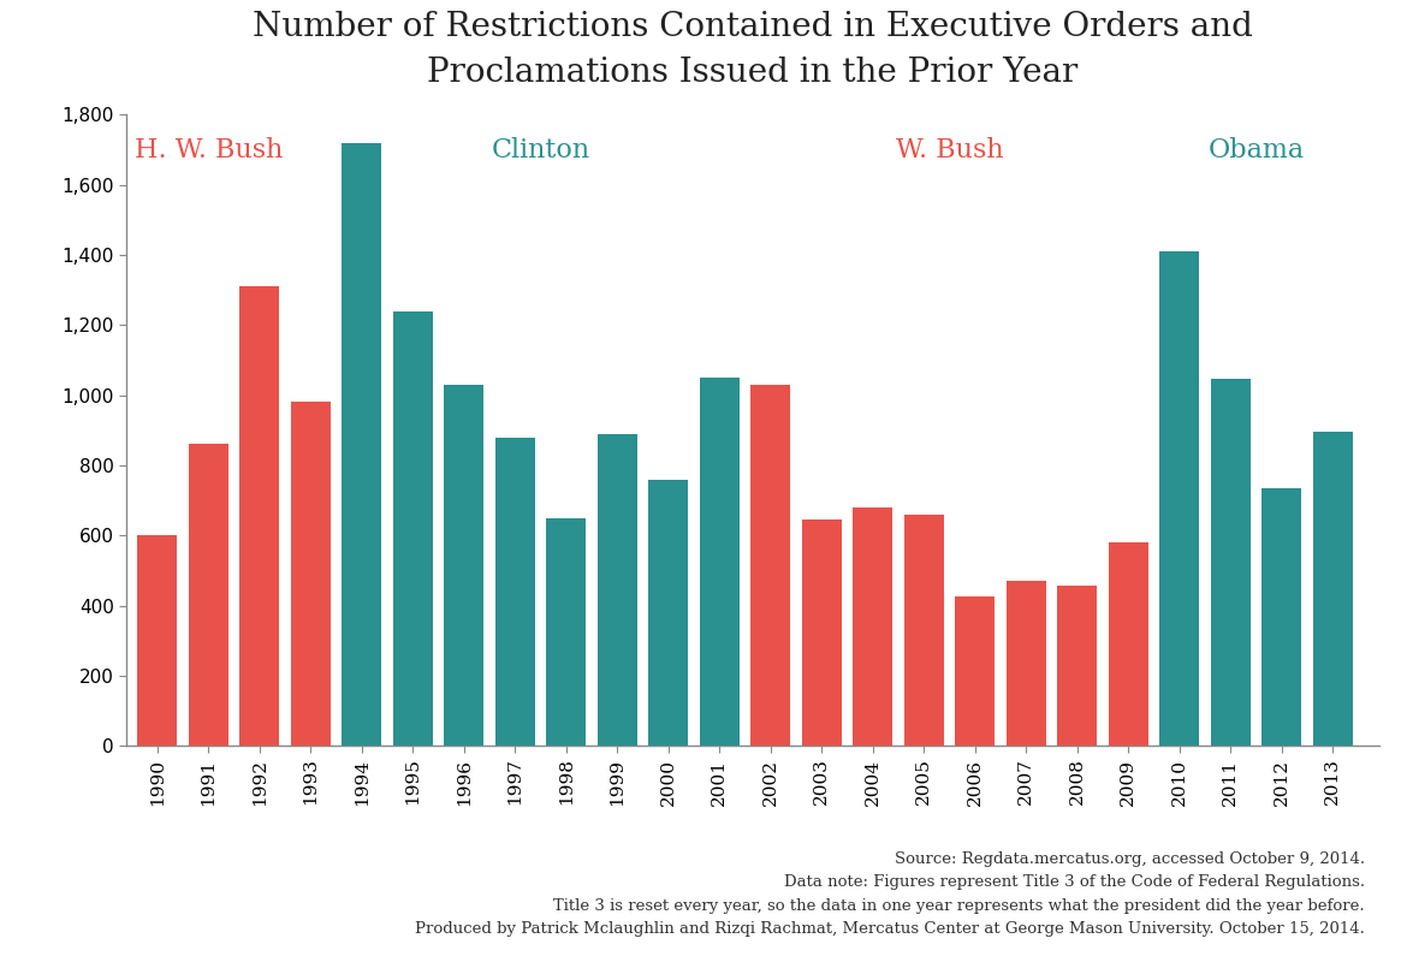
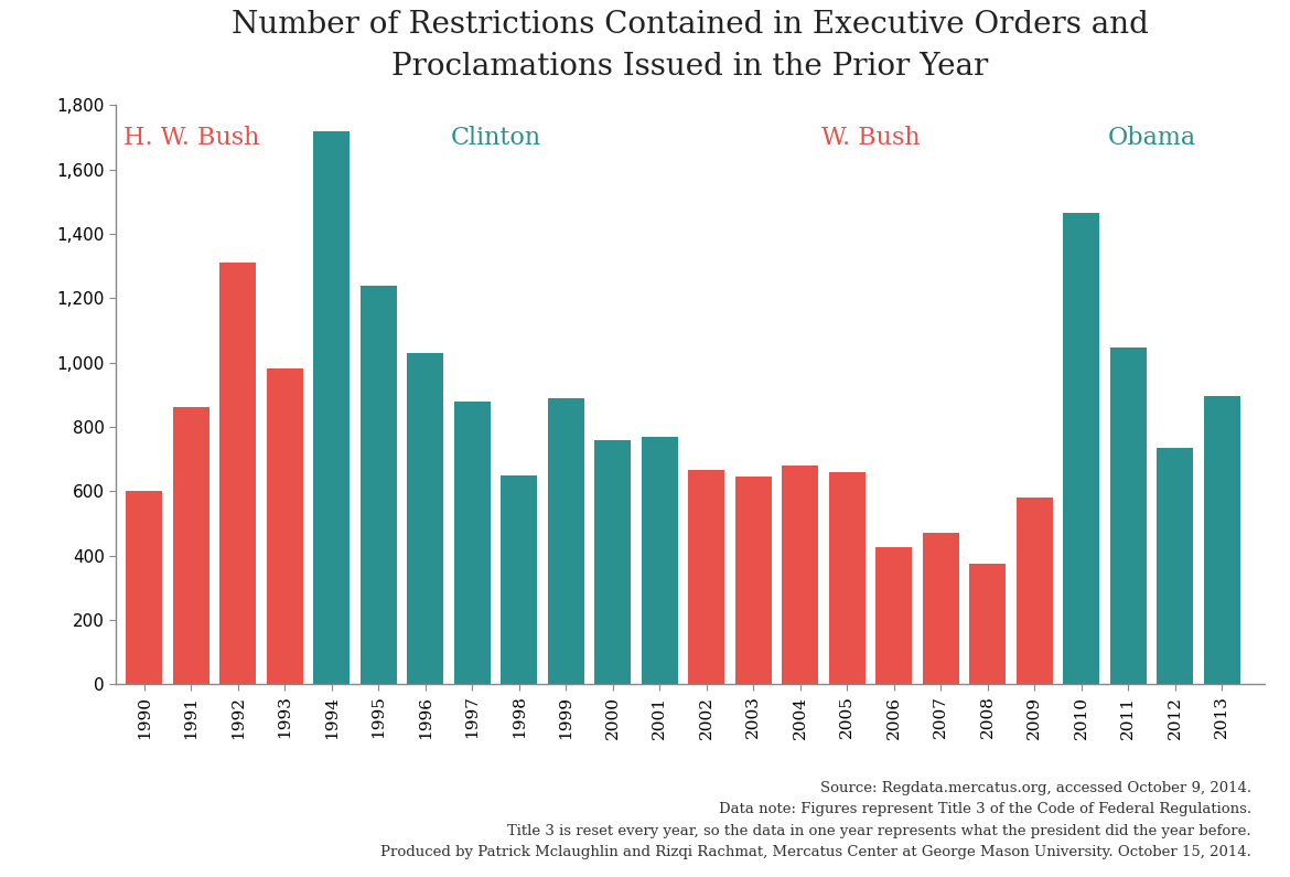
2001: 1,050 -> 770
2002: 1,030 -> 665
2008: 455 -> 375
2010: 1,410 -> 1,465
